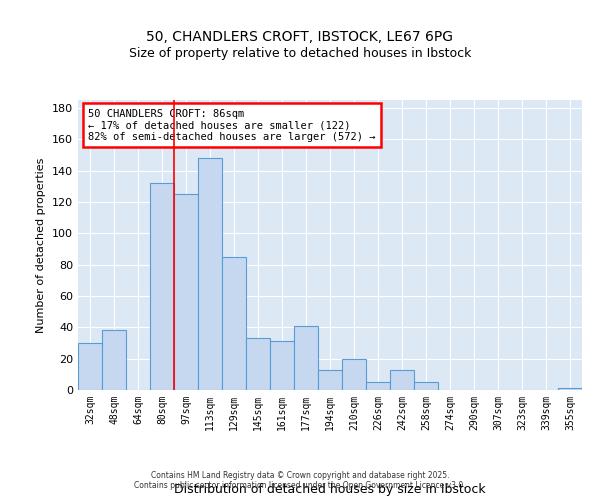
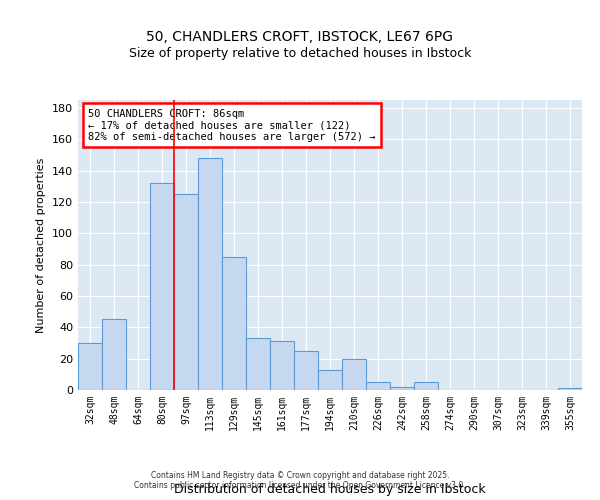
48sqm: 38 -> 45
177sqm: 41 -> 25
242sqm: 13 -> 2
